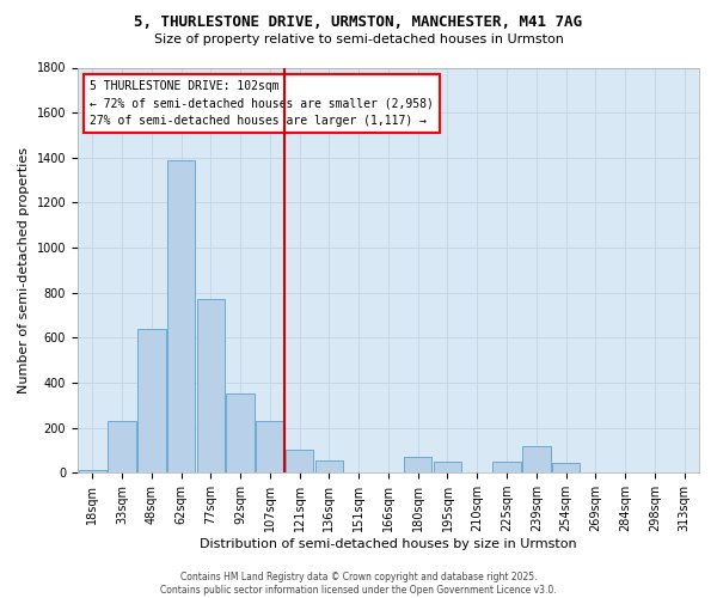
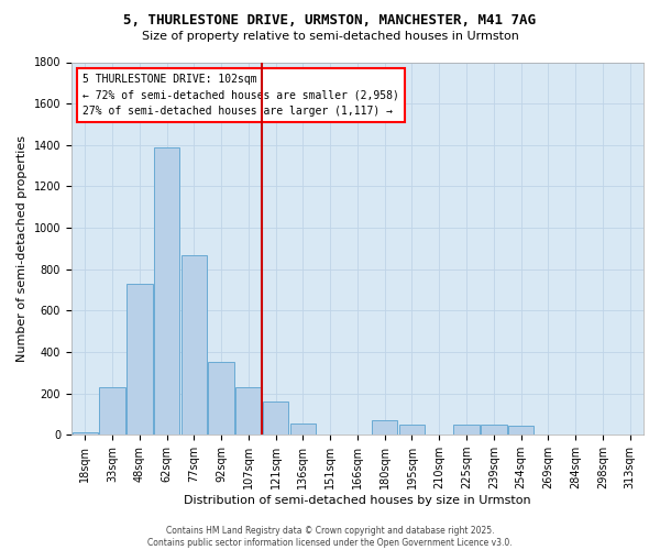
48sqm: 640 -> 730
77sqm: 770 -> 870
121sqm: 100 -> 160
239sqm: 120 -> 50
